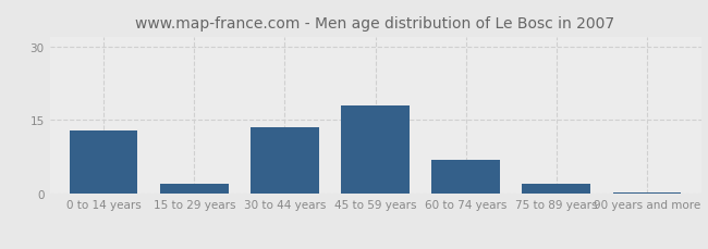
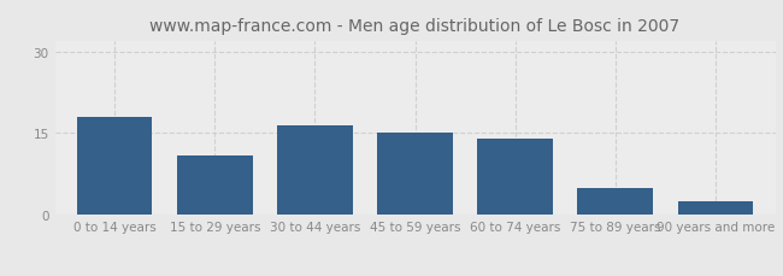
0 to 14 years: 13.0 -> 18.0
15 to 29 years: 2.0 -> 11.0
30 to 44 years: 13.5 -> 16.5
45 to 59 years: 18.0 -> 15.0
60 to 74 years: 7.0 -> 14.0
75 to 89 years: 2.0 -> 5.0
90 years and more: 0.2 -> 2.5
